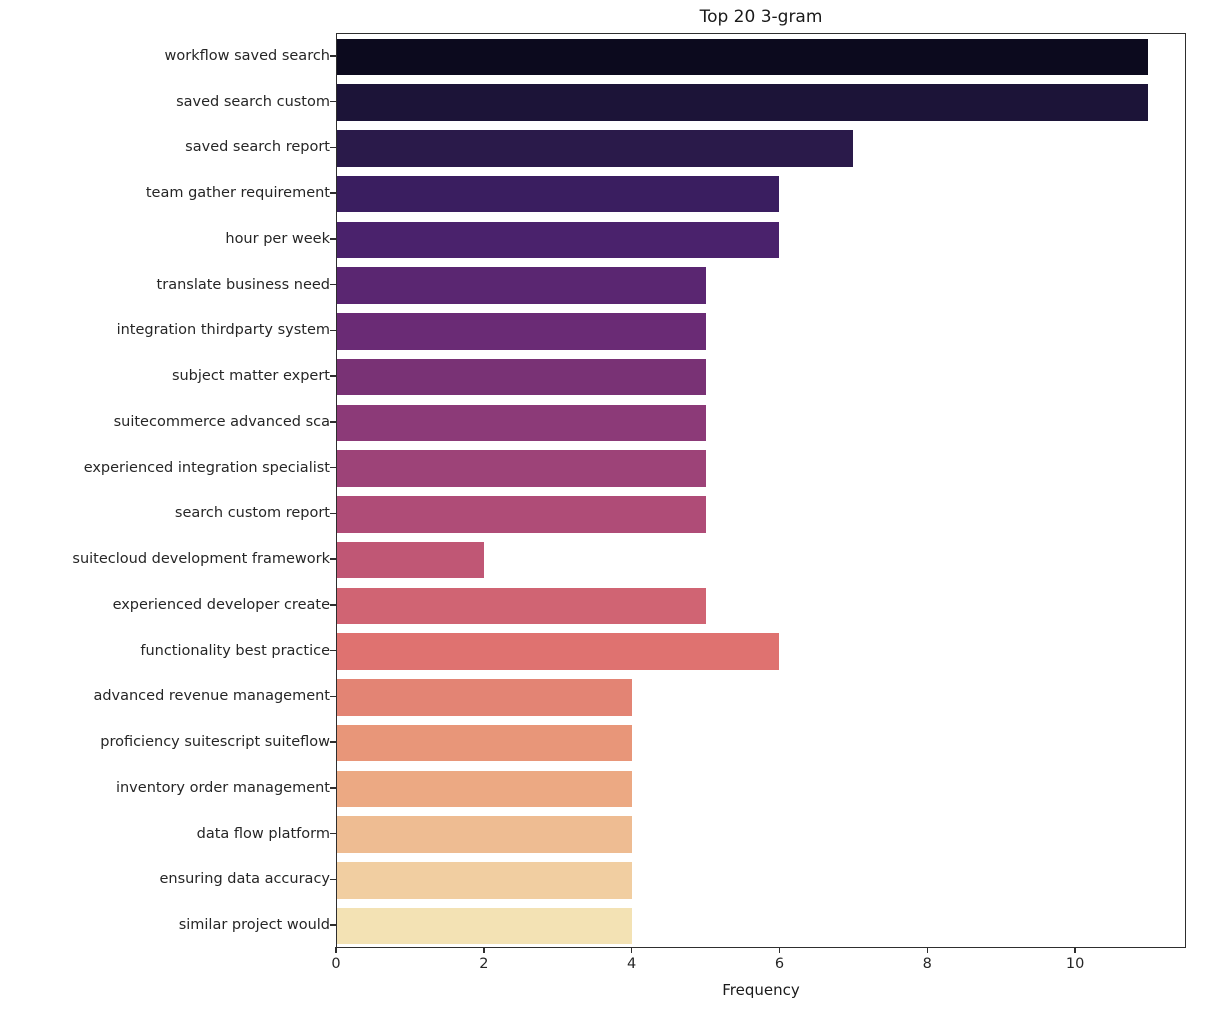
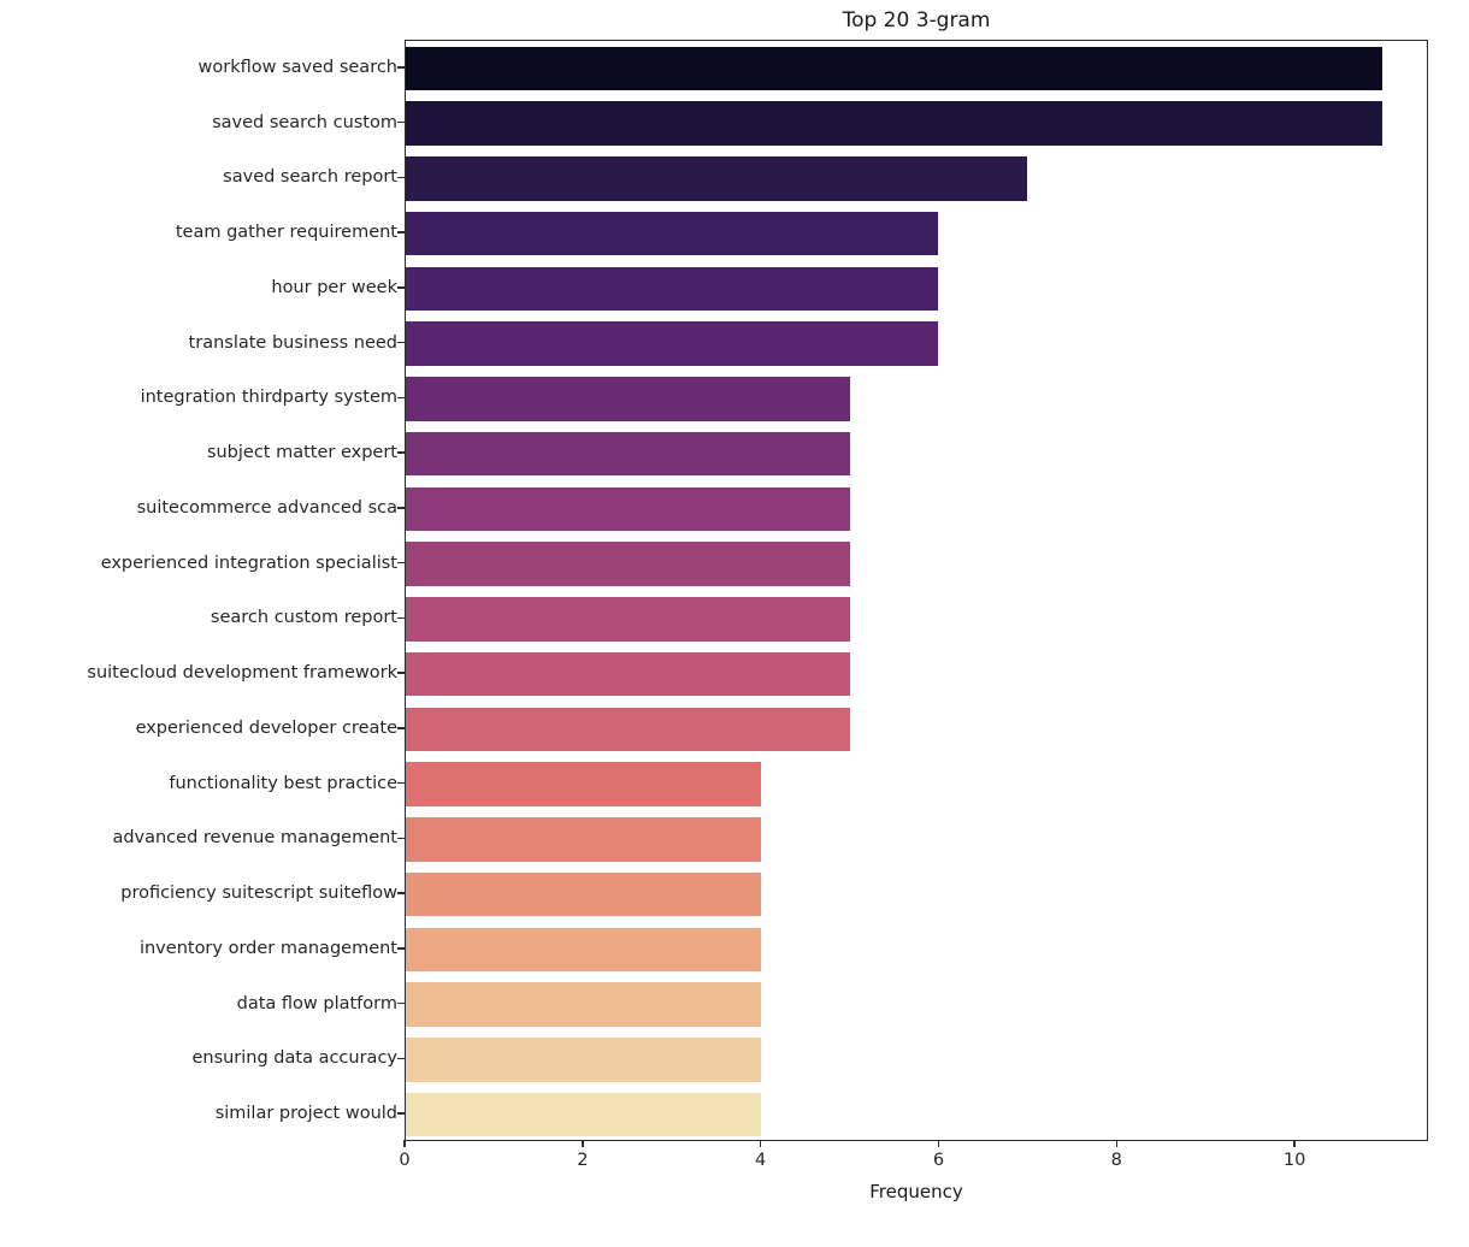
translate business need: 5 -> 6
suitecloud development framework: 2 -> 5
functionality best practice: 6 -> 4
